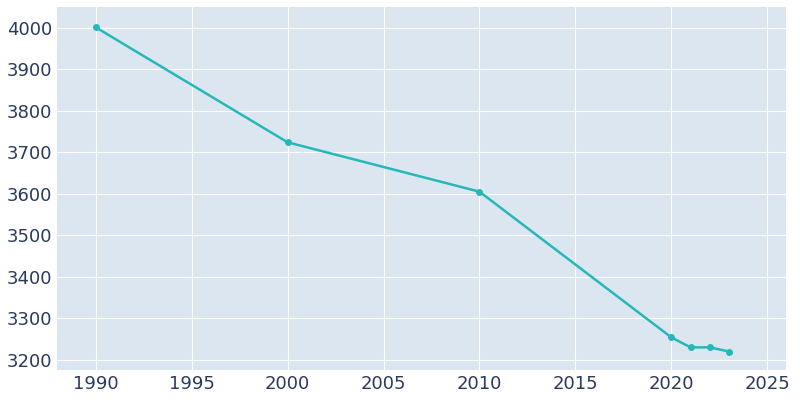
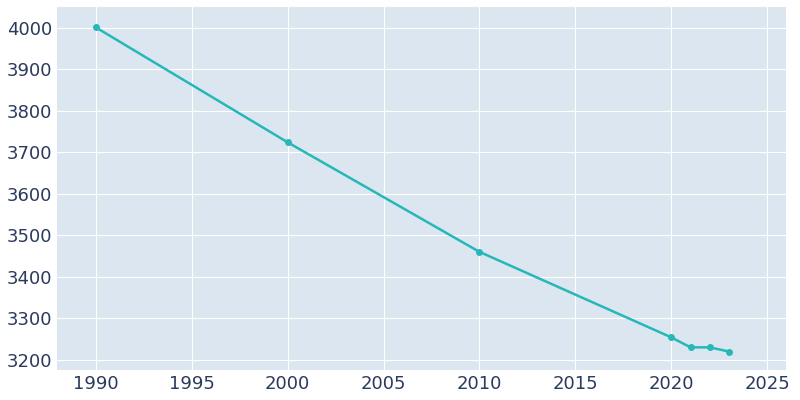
2010: 3605 -> 3460
